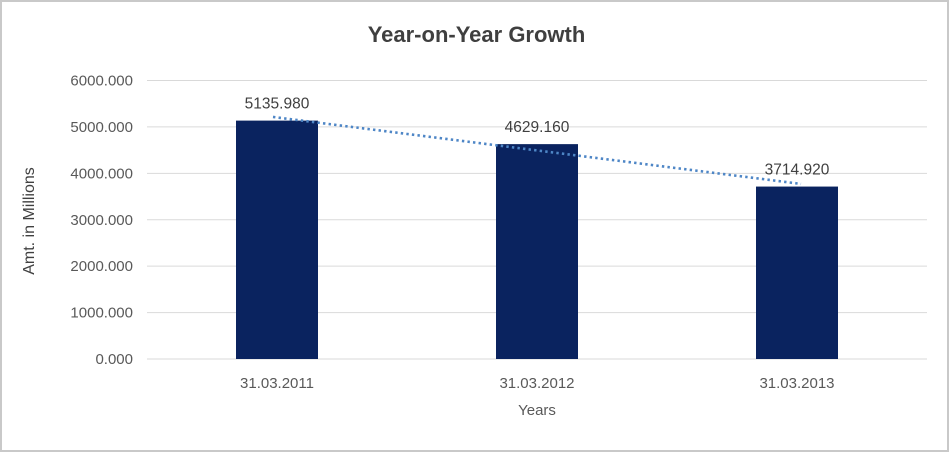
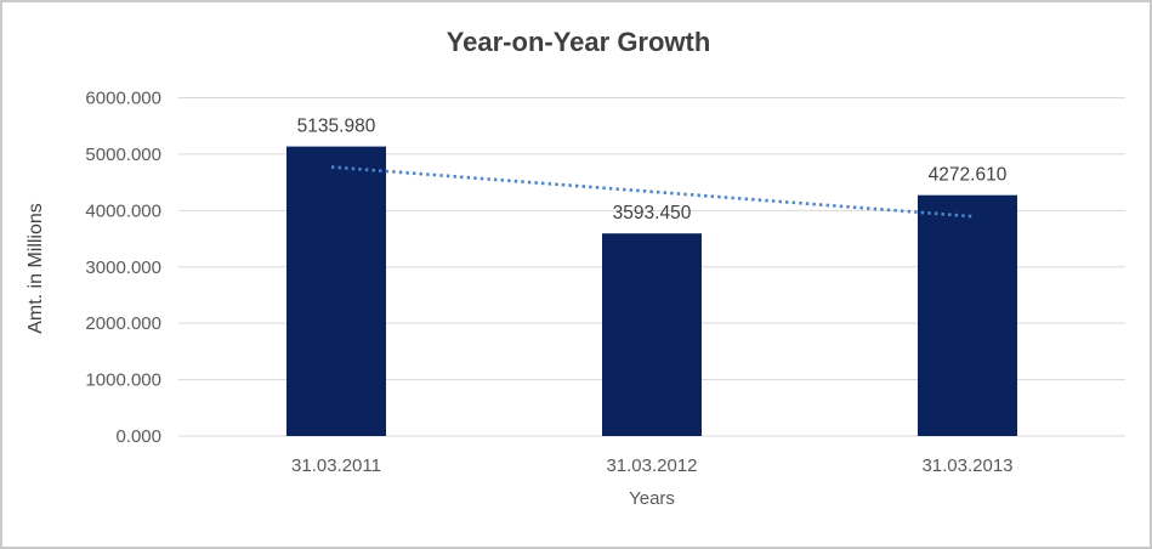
31.03.2012: 4629.160 -> 3593.450
31.03.2013: 3714.920 -> 4272.610
